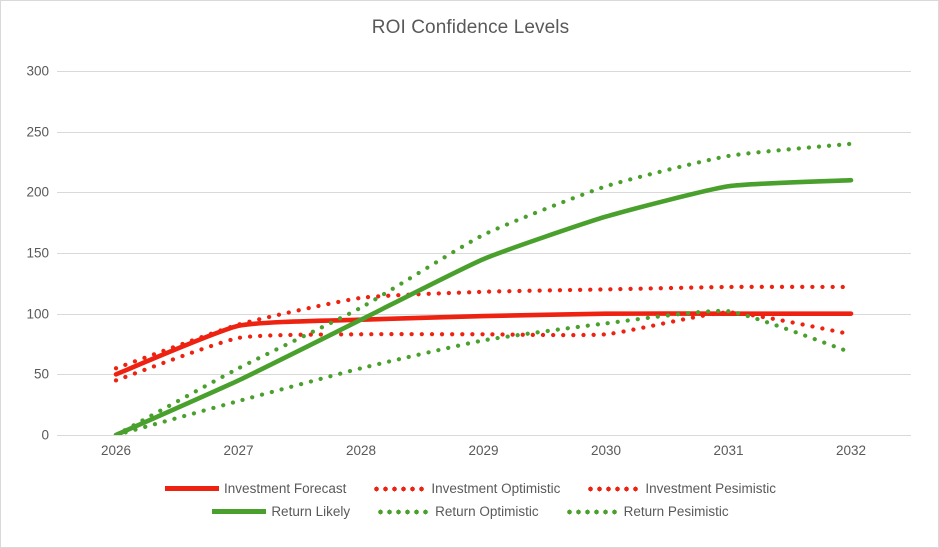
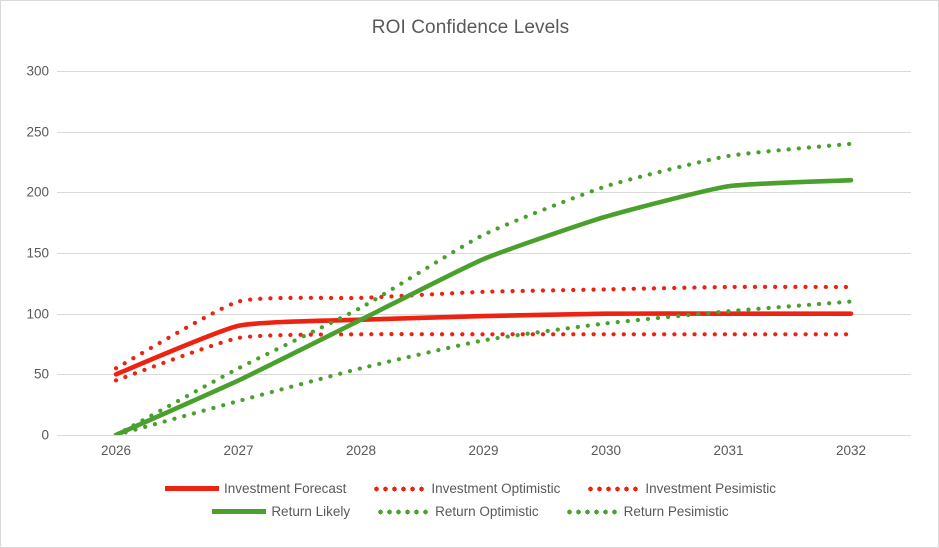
Investment Optimistic/2027: 91 -> 110
Investment Pesimistic/2031: 101 -> 83
Return Pesimistic/2032: 68 -> 110
